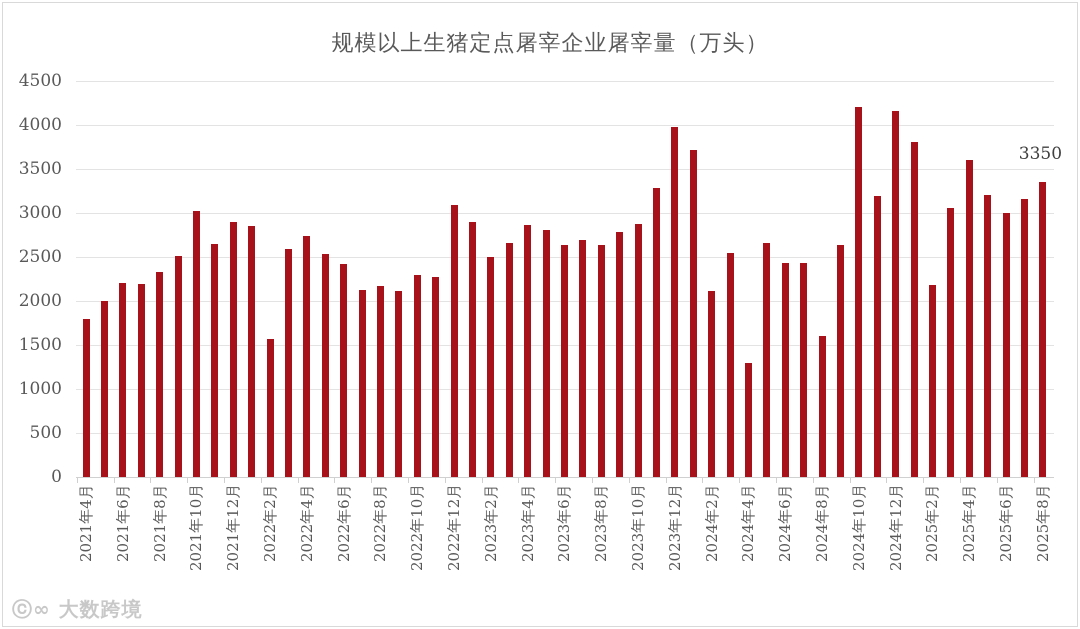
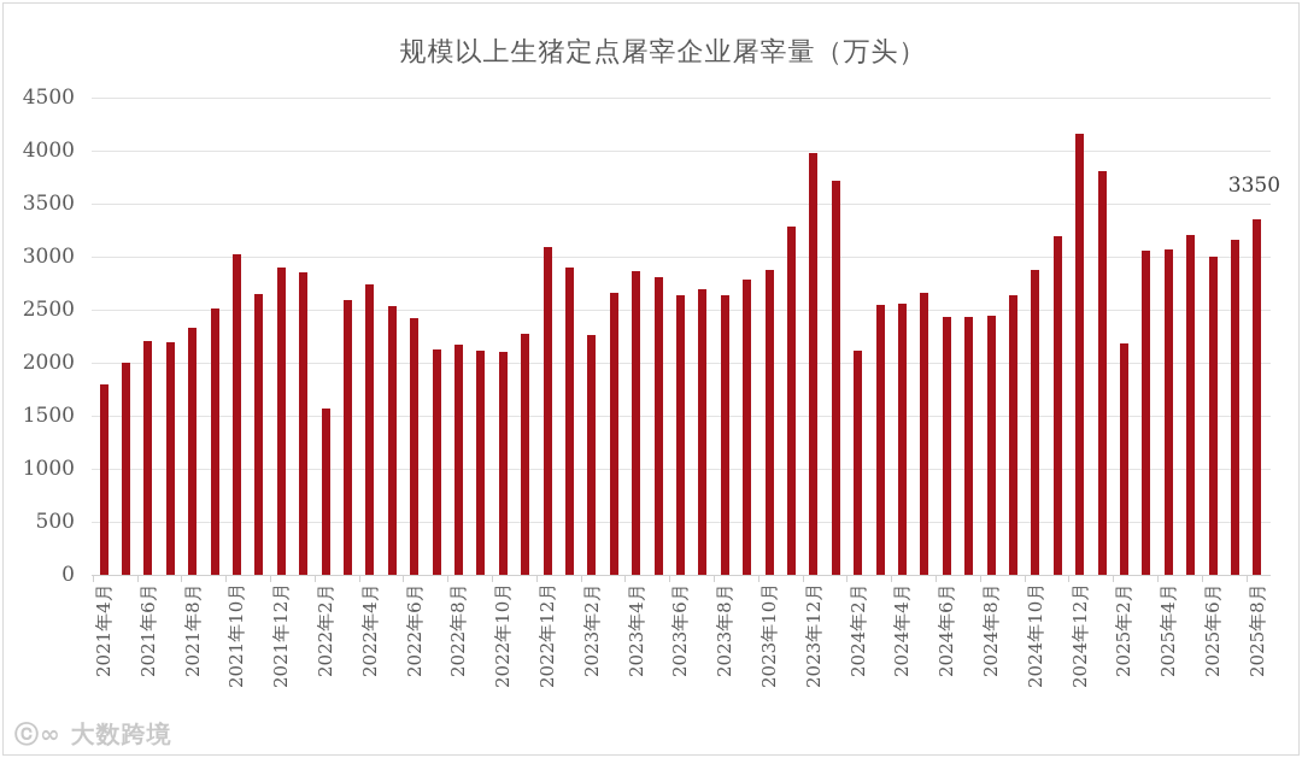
2022年10月: 2300 -> 2100
2023年2月: 2500 -> 2300
2024年4月: 1300 -> 2600
2024年8月: 1600 -> 2400
2024年10月: 4200 -> 2900
2025年4月: 3600 -> 3100
